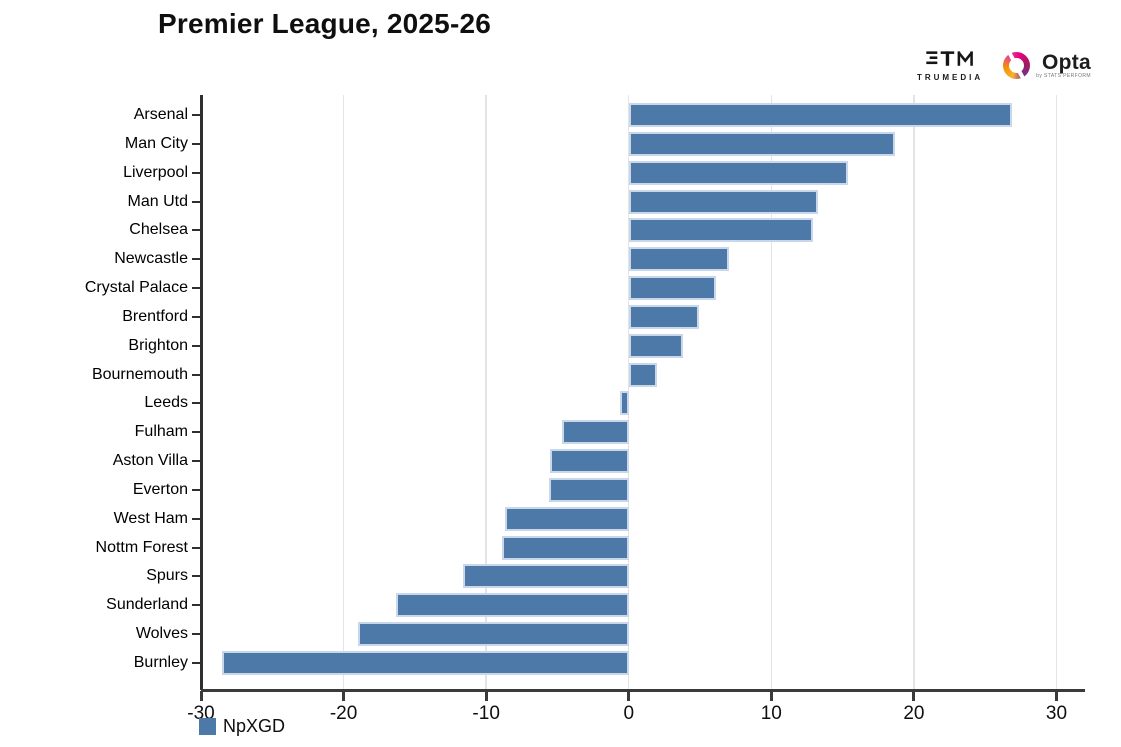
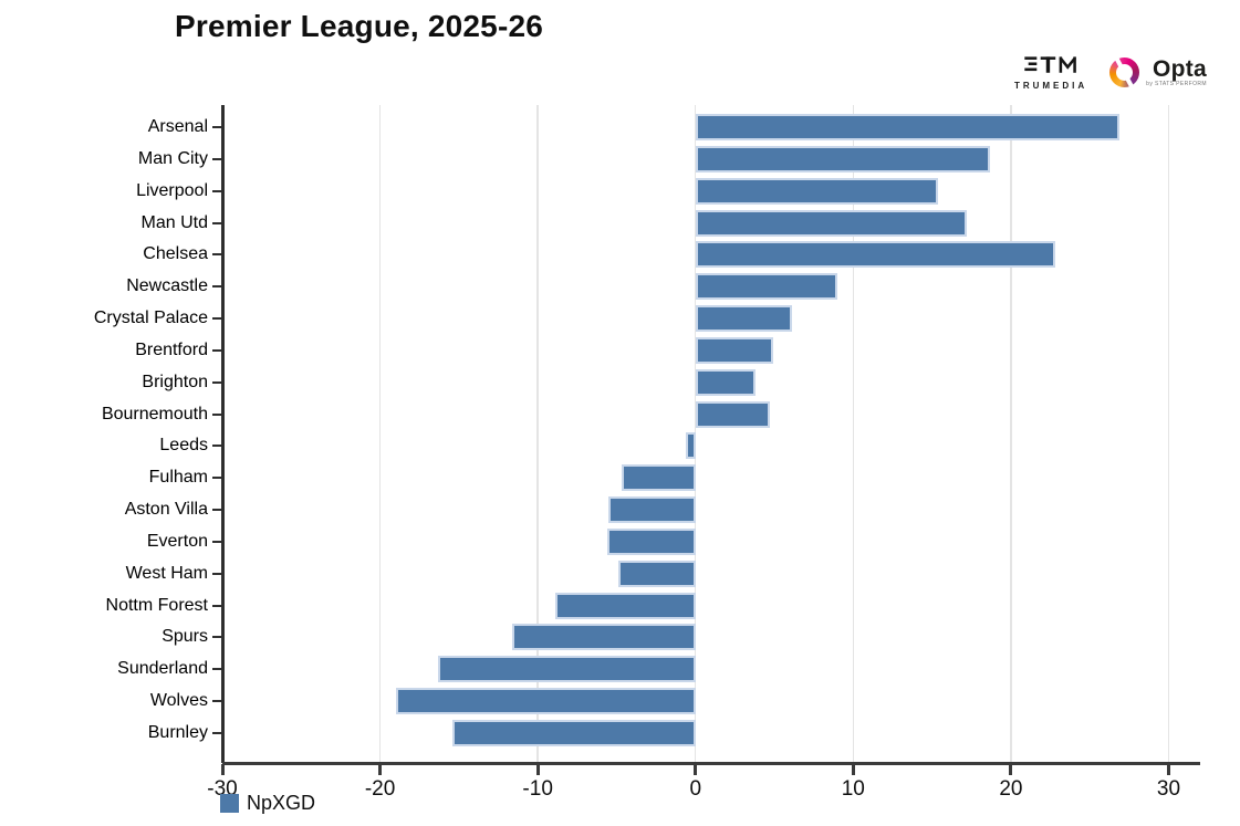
Man Utd: 13.3 -> 17.2
Chelsea: 12.9 -> 22.8
Newcastle: 7.0 -> 9.0
Bournemouth: 2.0 -> 4.7
West Ham: -8.7 -> -4.9
Burnley: -28.5 -> -15.4
